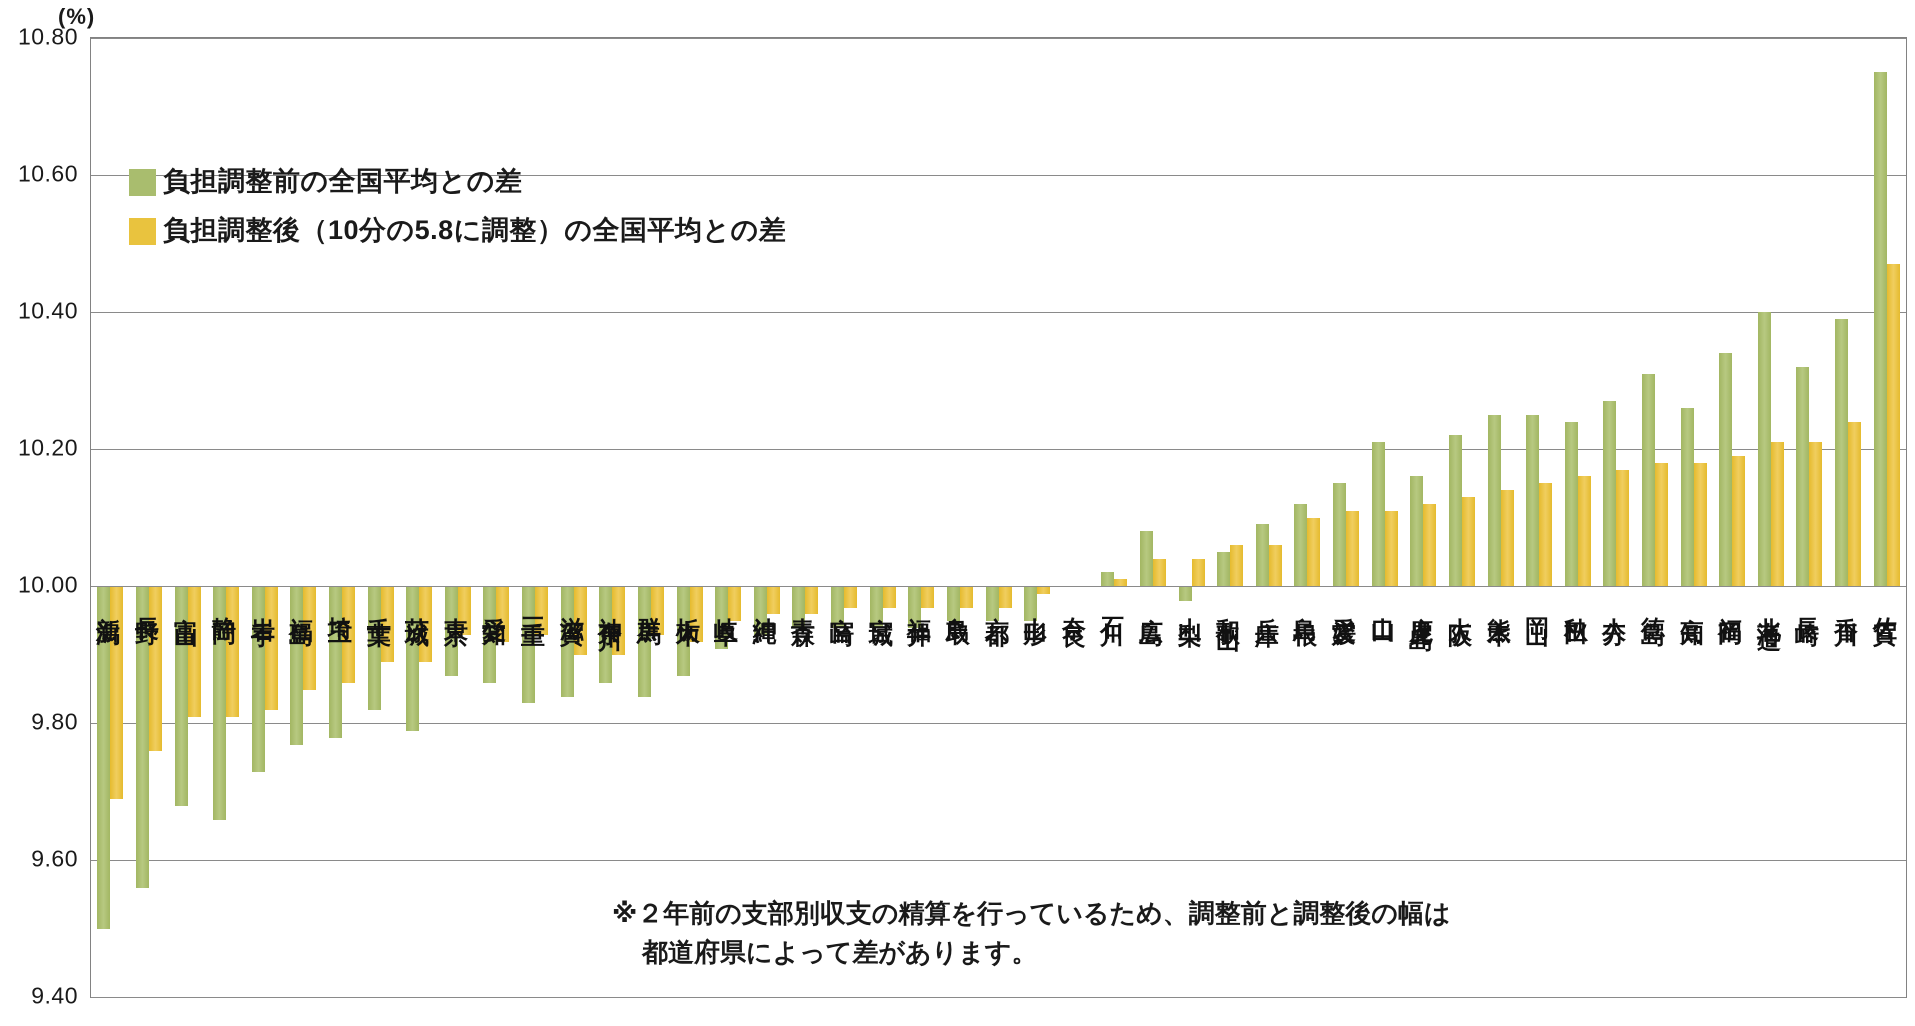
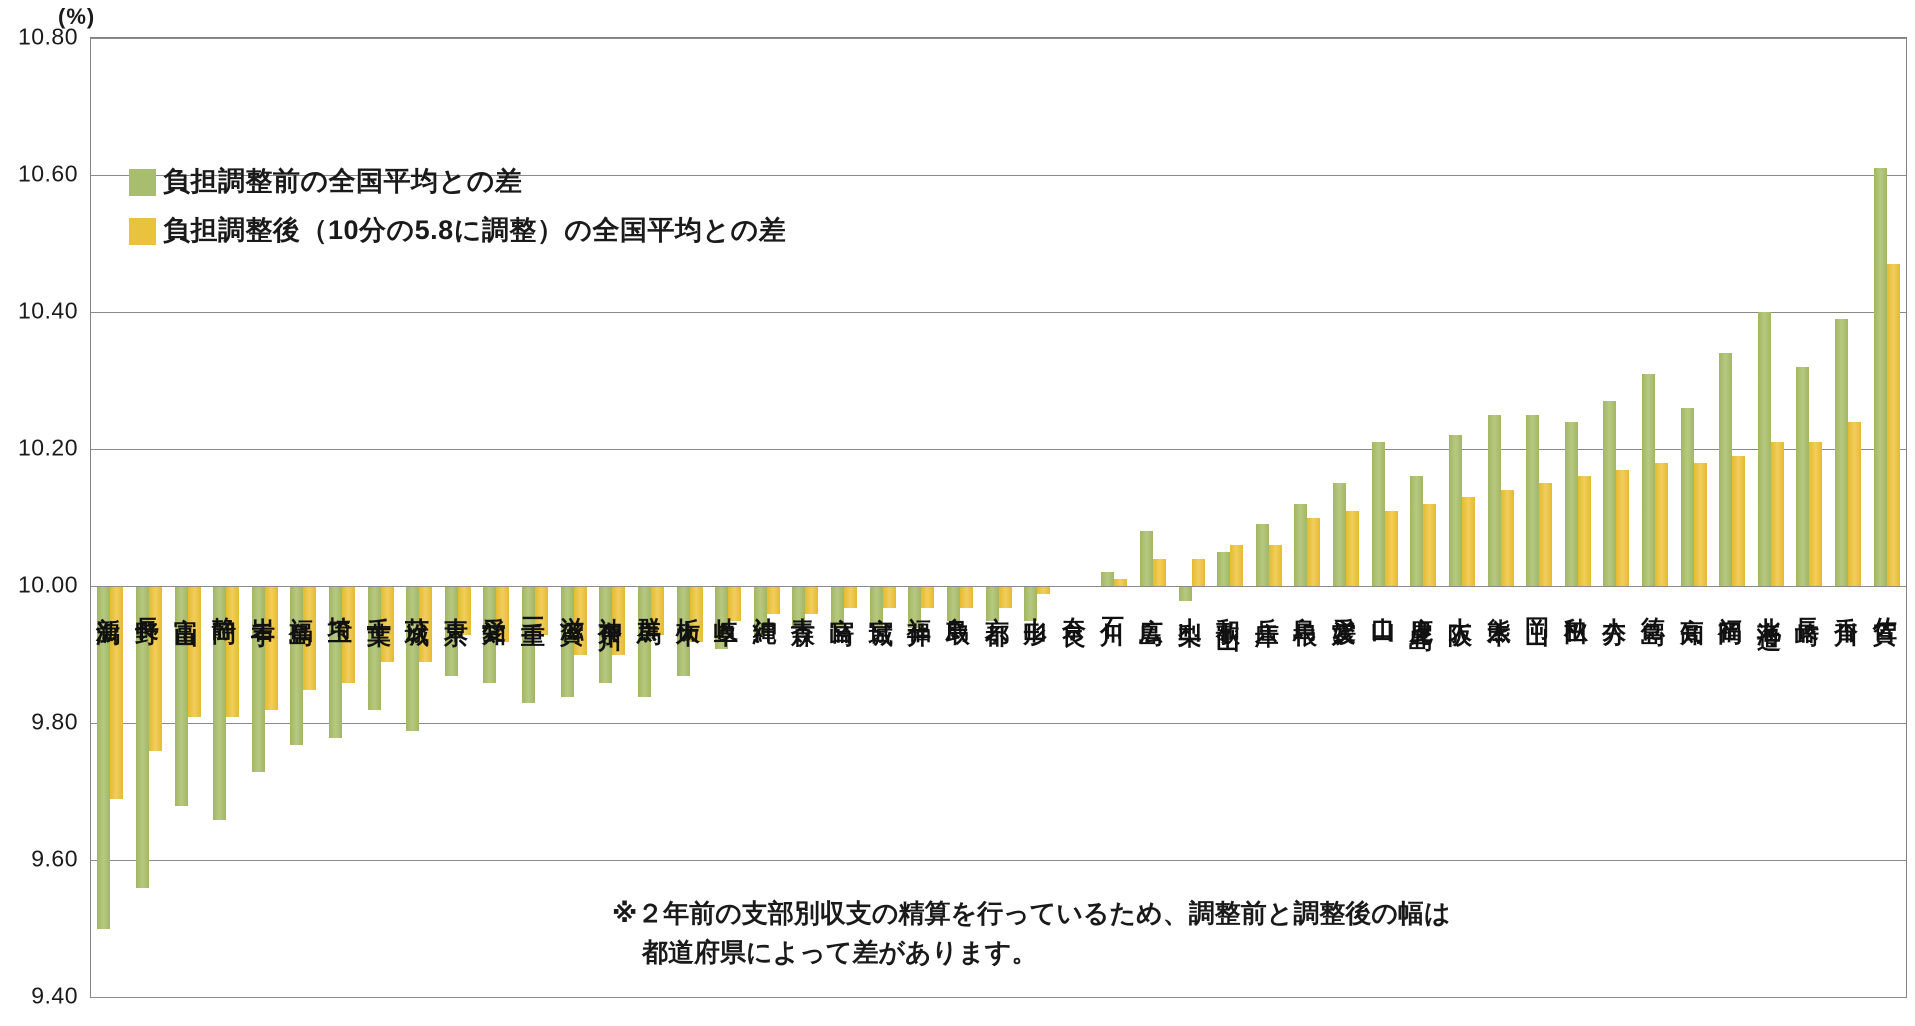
負担調整前の全国平均との差/佐賀: 10.75 -> 10.61
